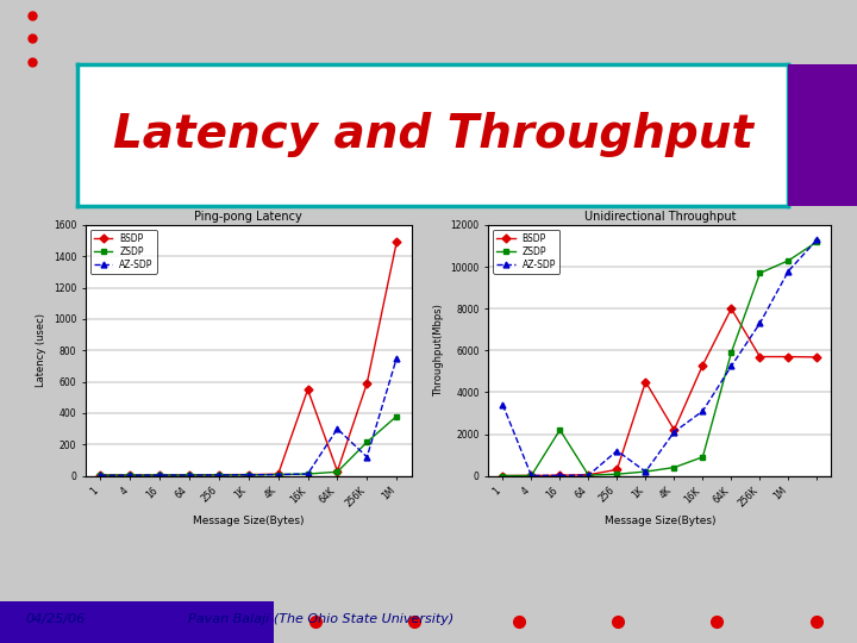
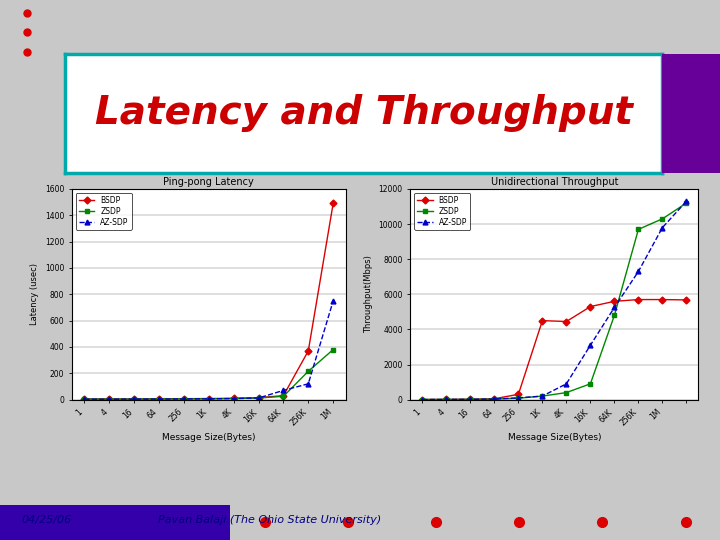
Ping-pong Latency/BSDP/16K: 550 -> 20
Ping-pong Latency/AZ-SDP/64K: 300 -> 70
Ping-pong Latency/BSDP/256K: 590 -> 370
Unidirectional Throughput/AZ-SDP/1: 3400 -> 0
Unidirectional Throughput/ZSDP/16: 2200 -> 0
Unidirectional Throughput/AZ-SDP/256: 1200 -> 100
Unidirectional Throughput/BSDP/4K: 2200 -> 4400
Unidirectional Throughput/AZ-SDP/4K: 2100 -> 900
Unidirectional Throughput/BSDP/64K: 8000 -> 5600
Unidirectional Throughput/ZSDP/64K: 5900 -> 4800
